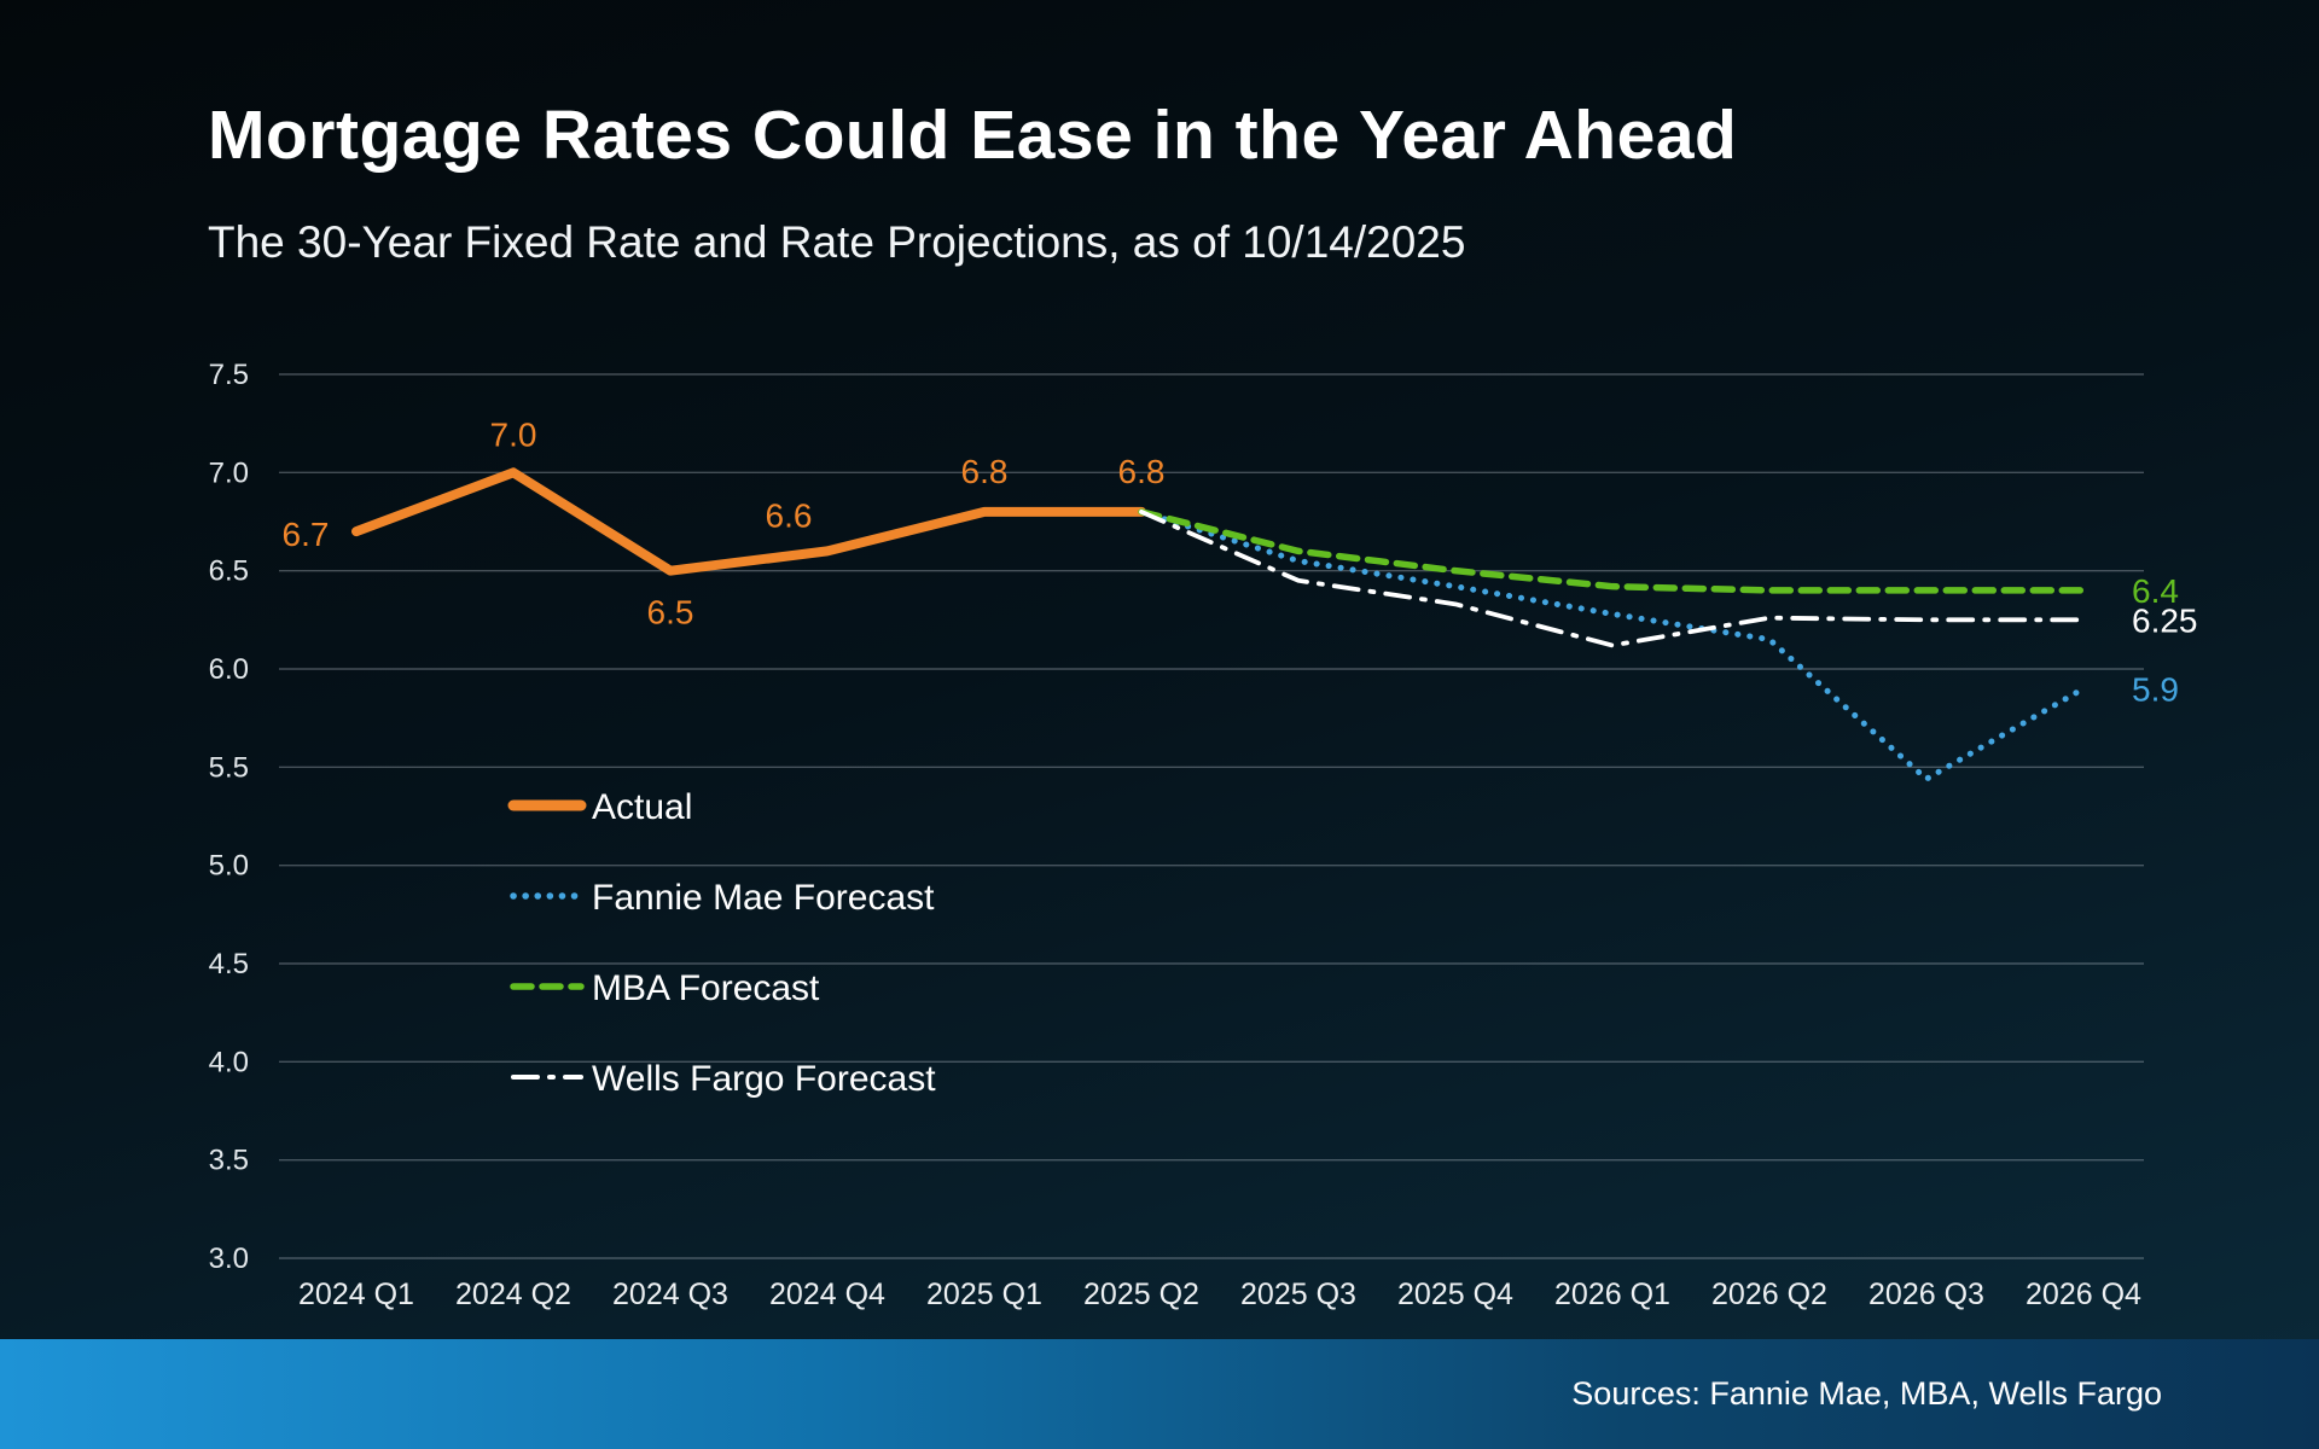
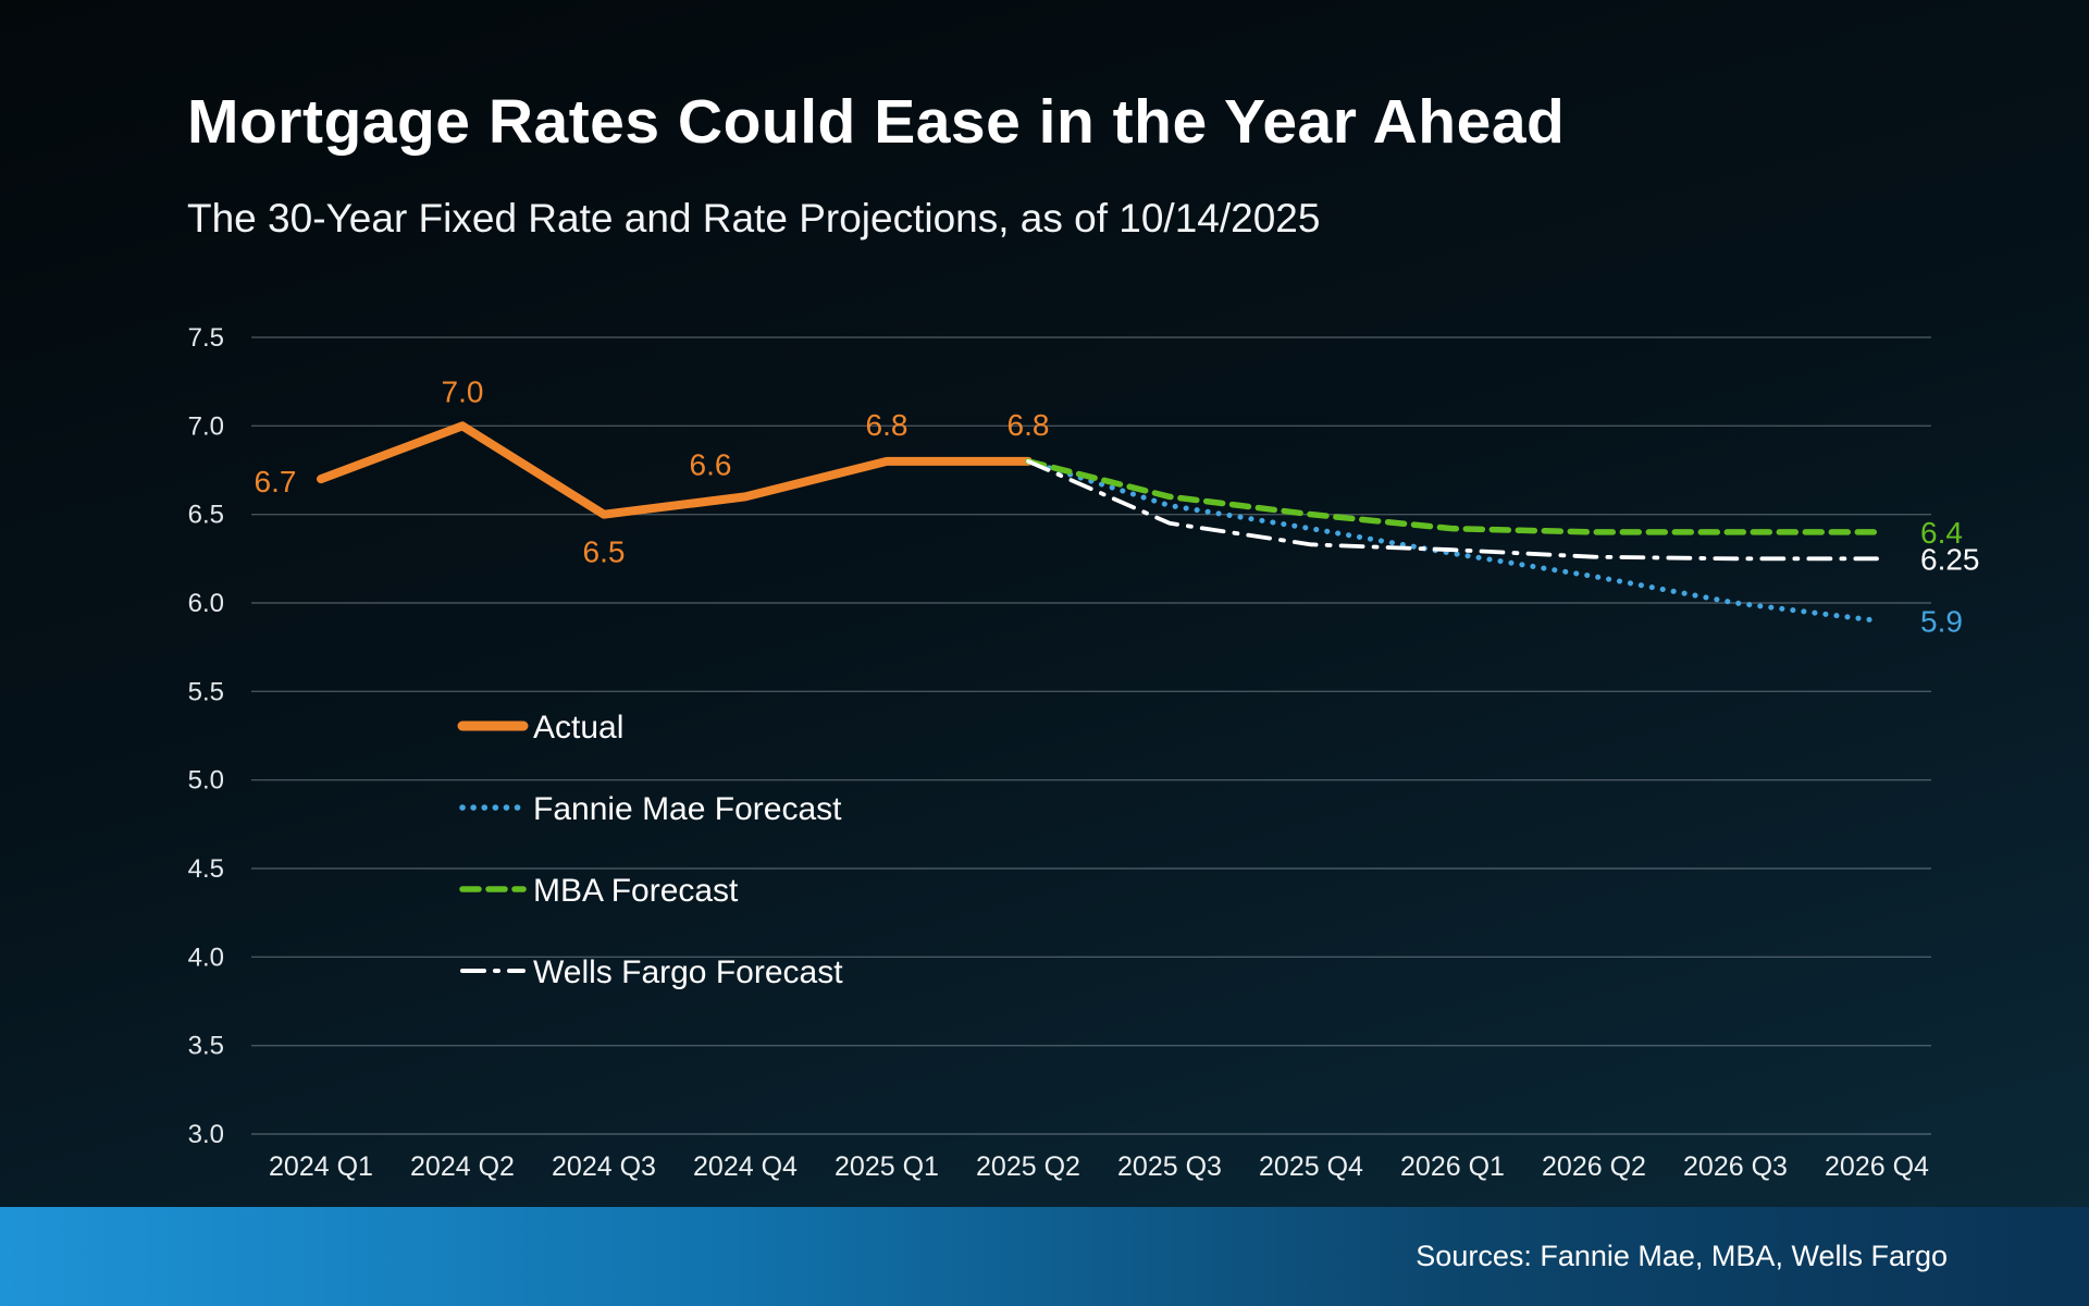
Wells Fargo Forecast/2026 Q1: 6.12 -> 6.30
Fannie Mae Forecast/2026 Q3: 5.44 -> 6.00
